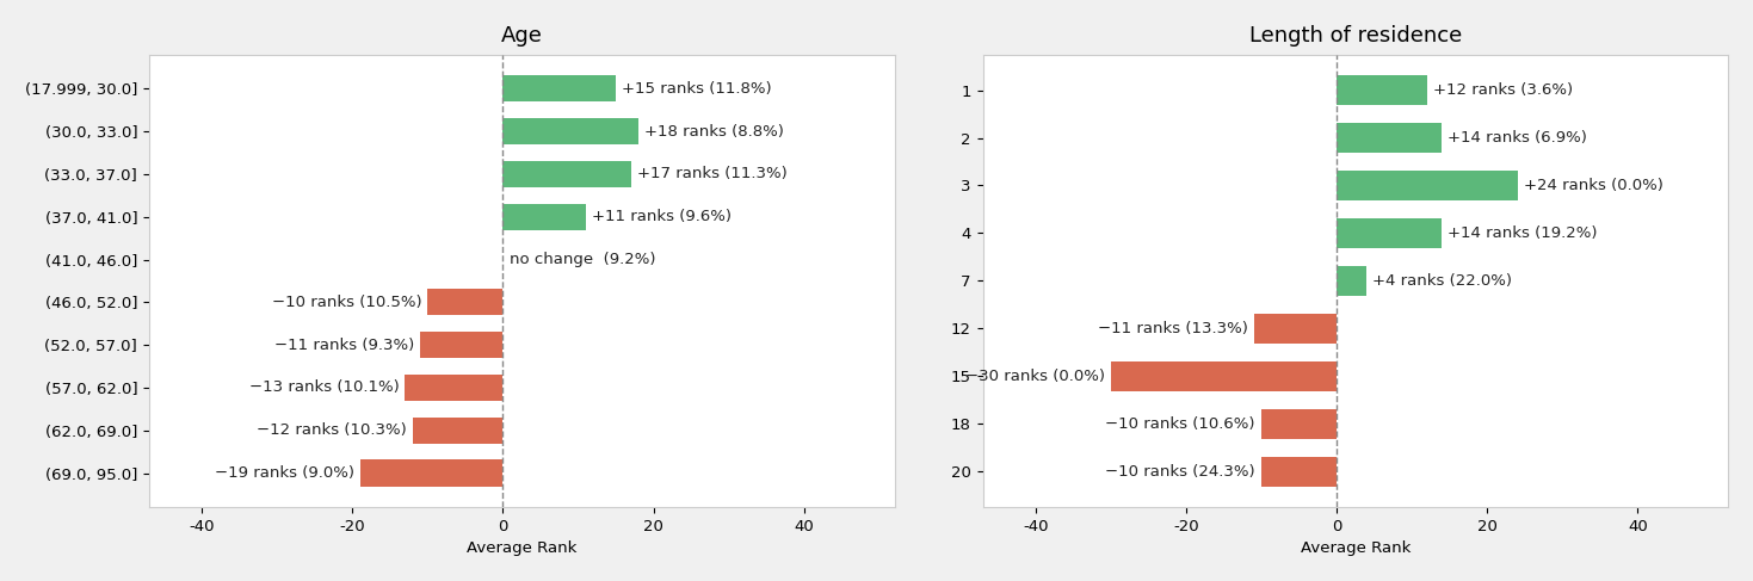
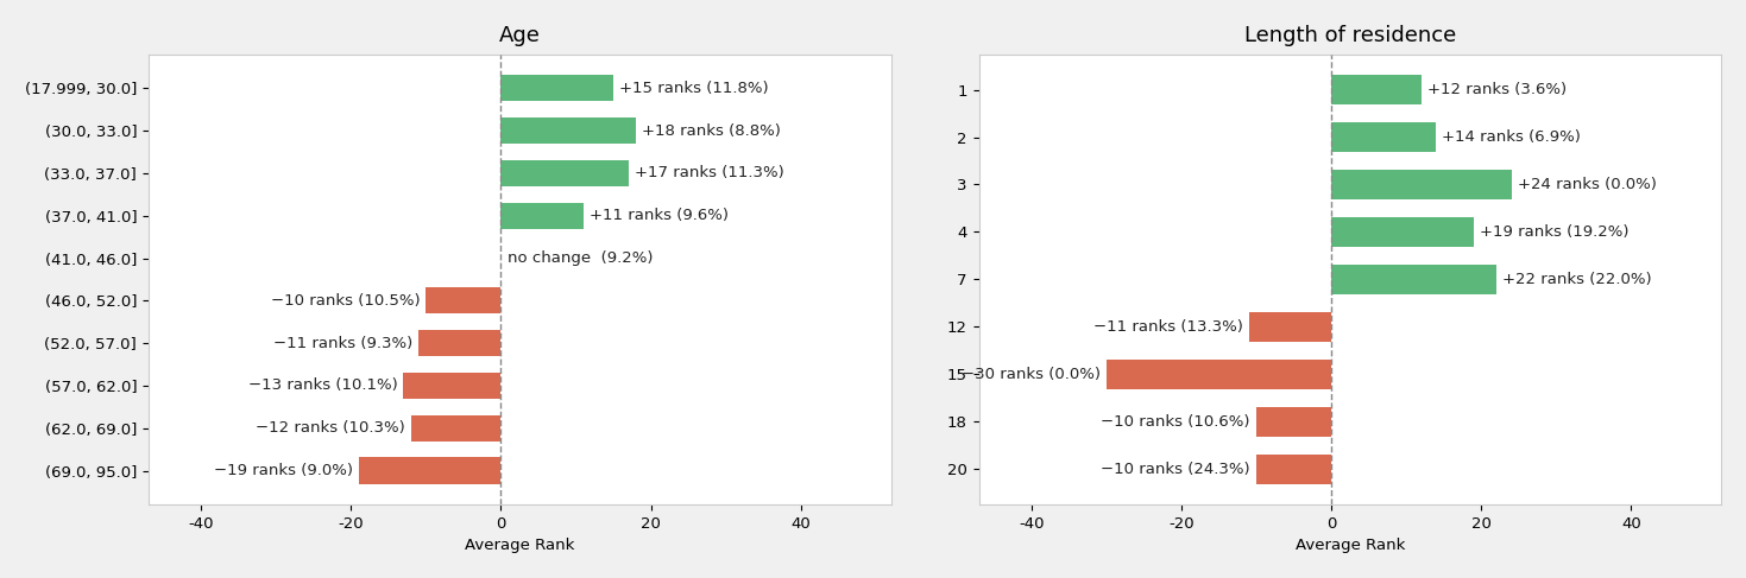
Length of residence/4: +14 -> +19
Length of residence/7: +4 -> +22
